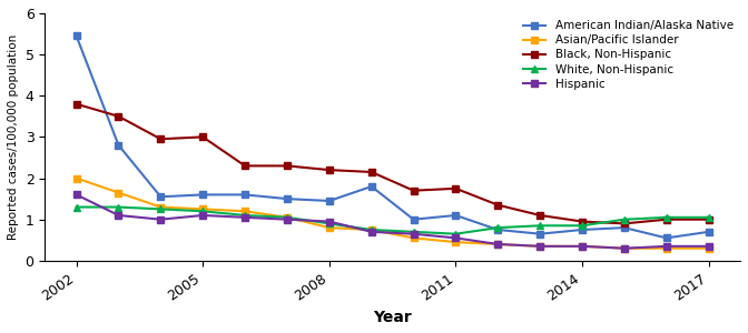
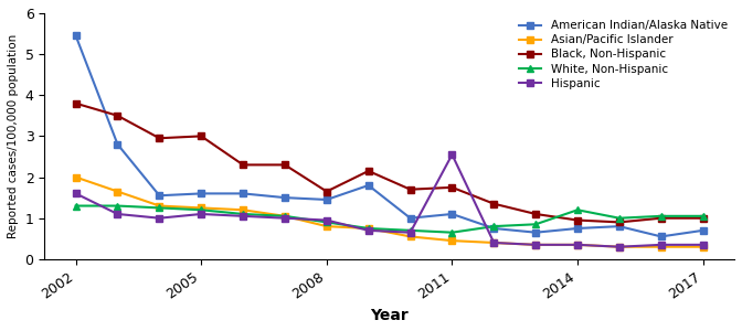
Black, Non-Hispanic/2008: 2.20 -> 1.65
Hispanic/2011: 0.55 -> 2.55
White, Non-Hispanic/2014: 0.85 -> 1.20
